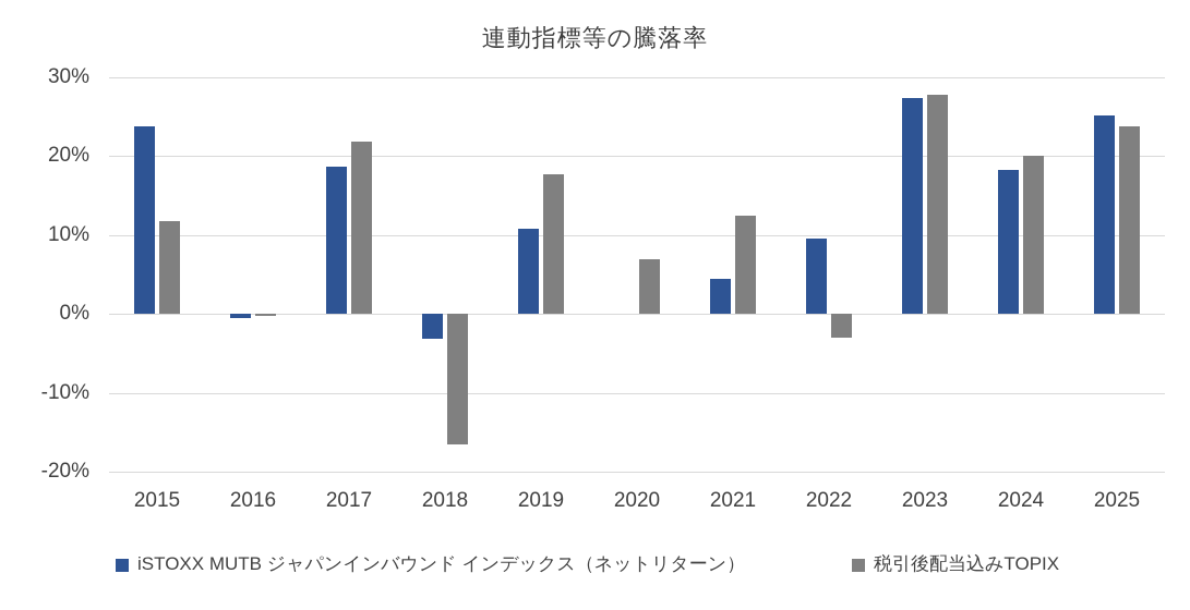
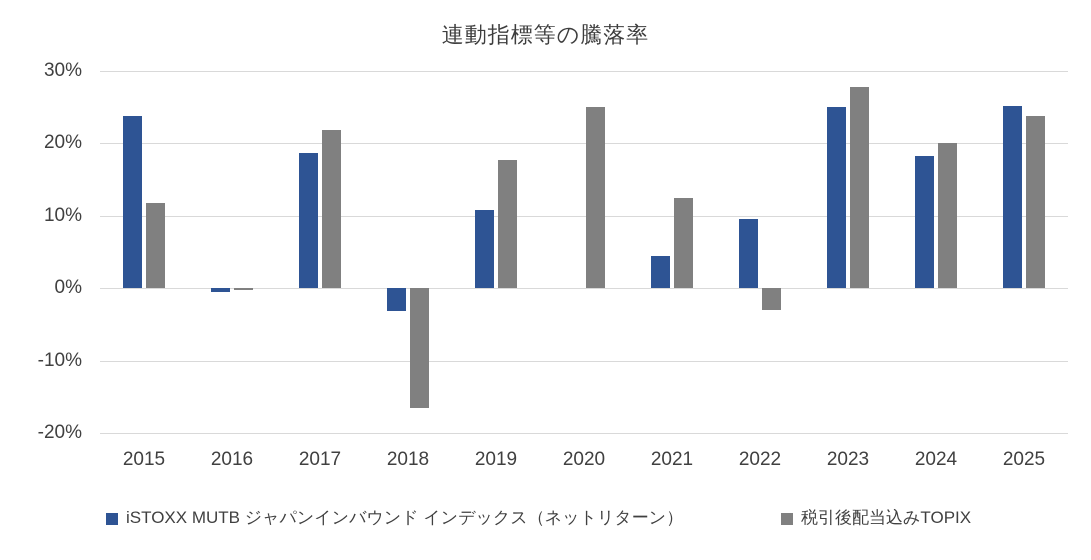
税引後配当込みTOPIX/2020: 7% -> 25%
iSTOXX MUTB ジャパンインバウンド インデックス（ネットリターン）/2023: 27% -> 25%
